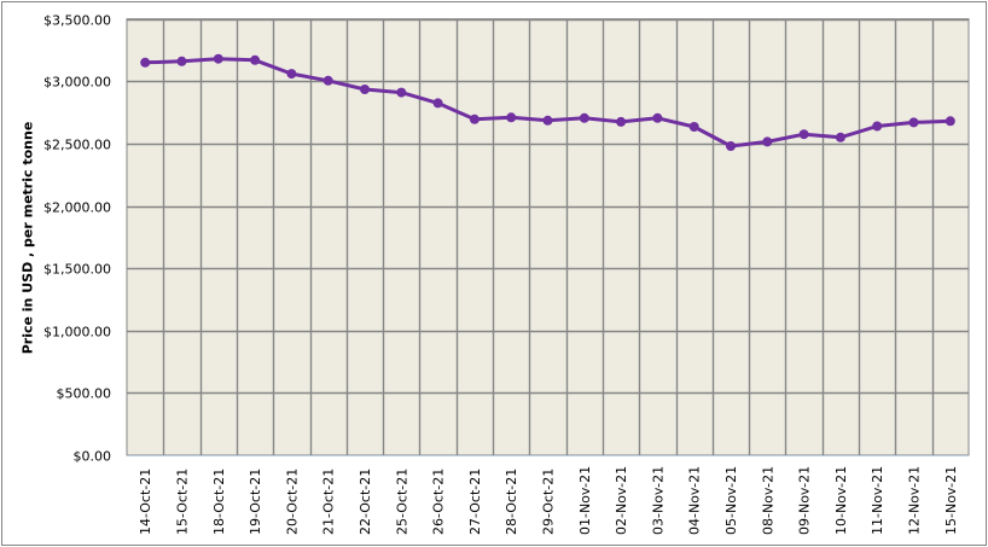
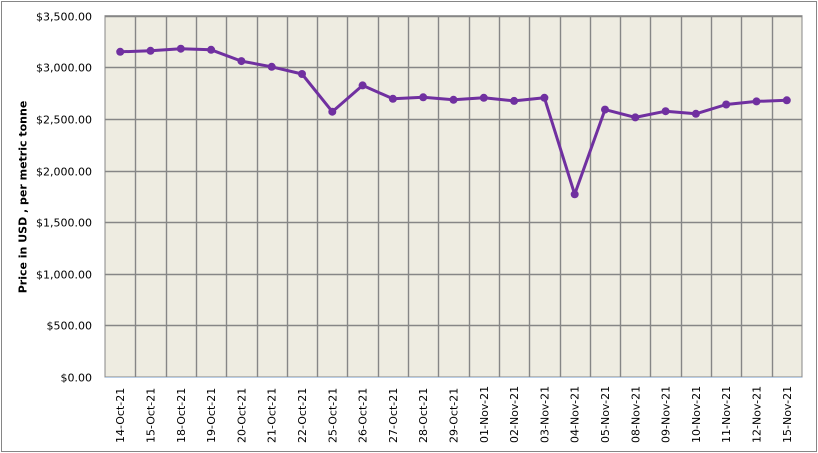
25-Oct-21: $2910 -> $2570
04-Nov-21: $2640 -> $1770
05-Nov-21: $2480 -> $2590
